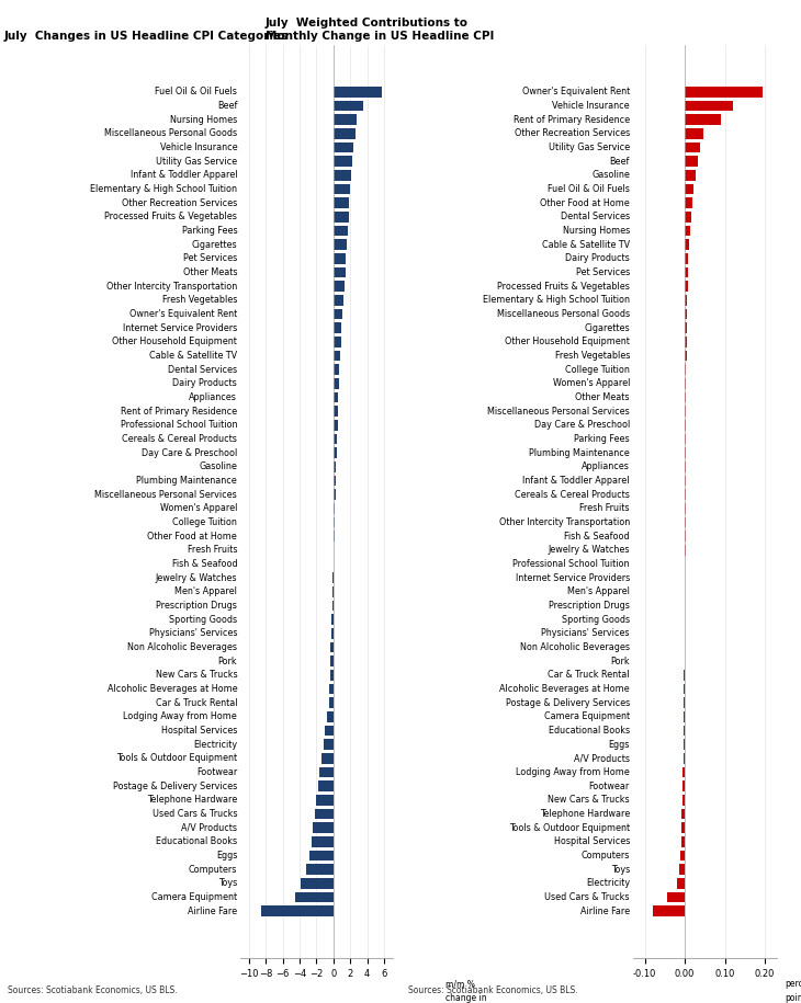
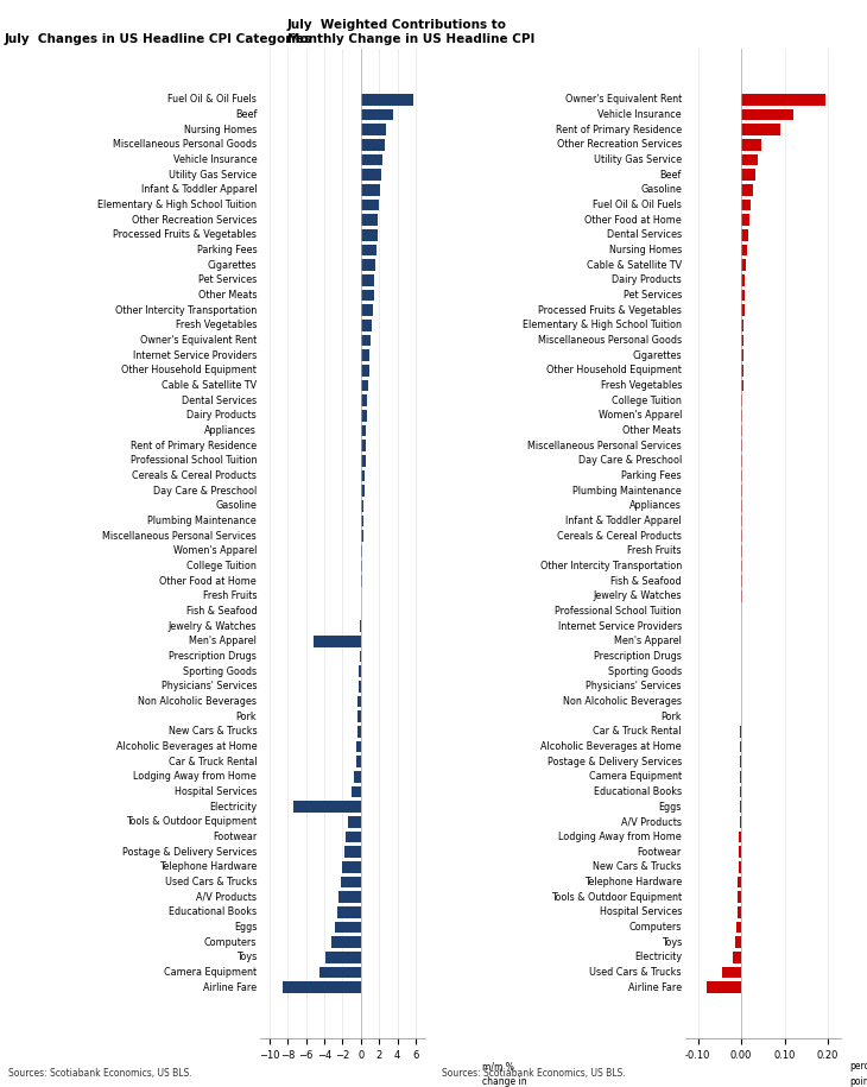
July Changes in US Headline CPI Categories/Men's Apparel: -0.1 -> -5.2
July Changes in US Headline CPI Categories/Electricity: -1.2 -> -7.4
